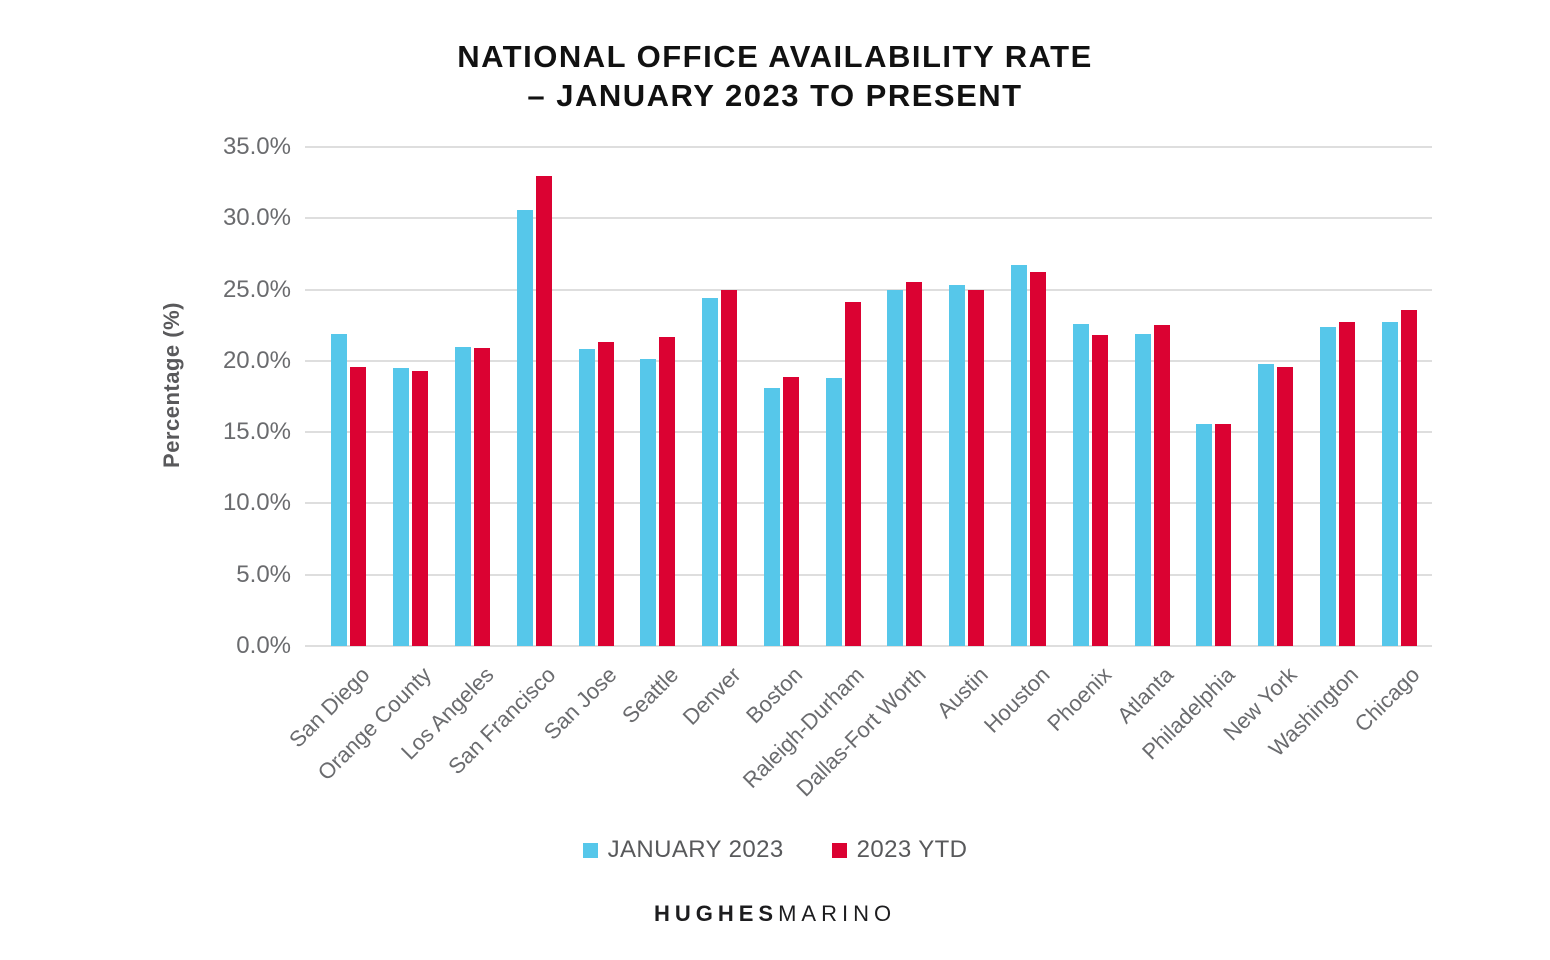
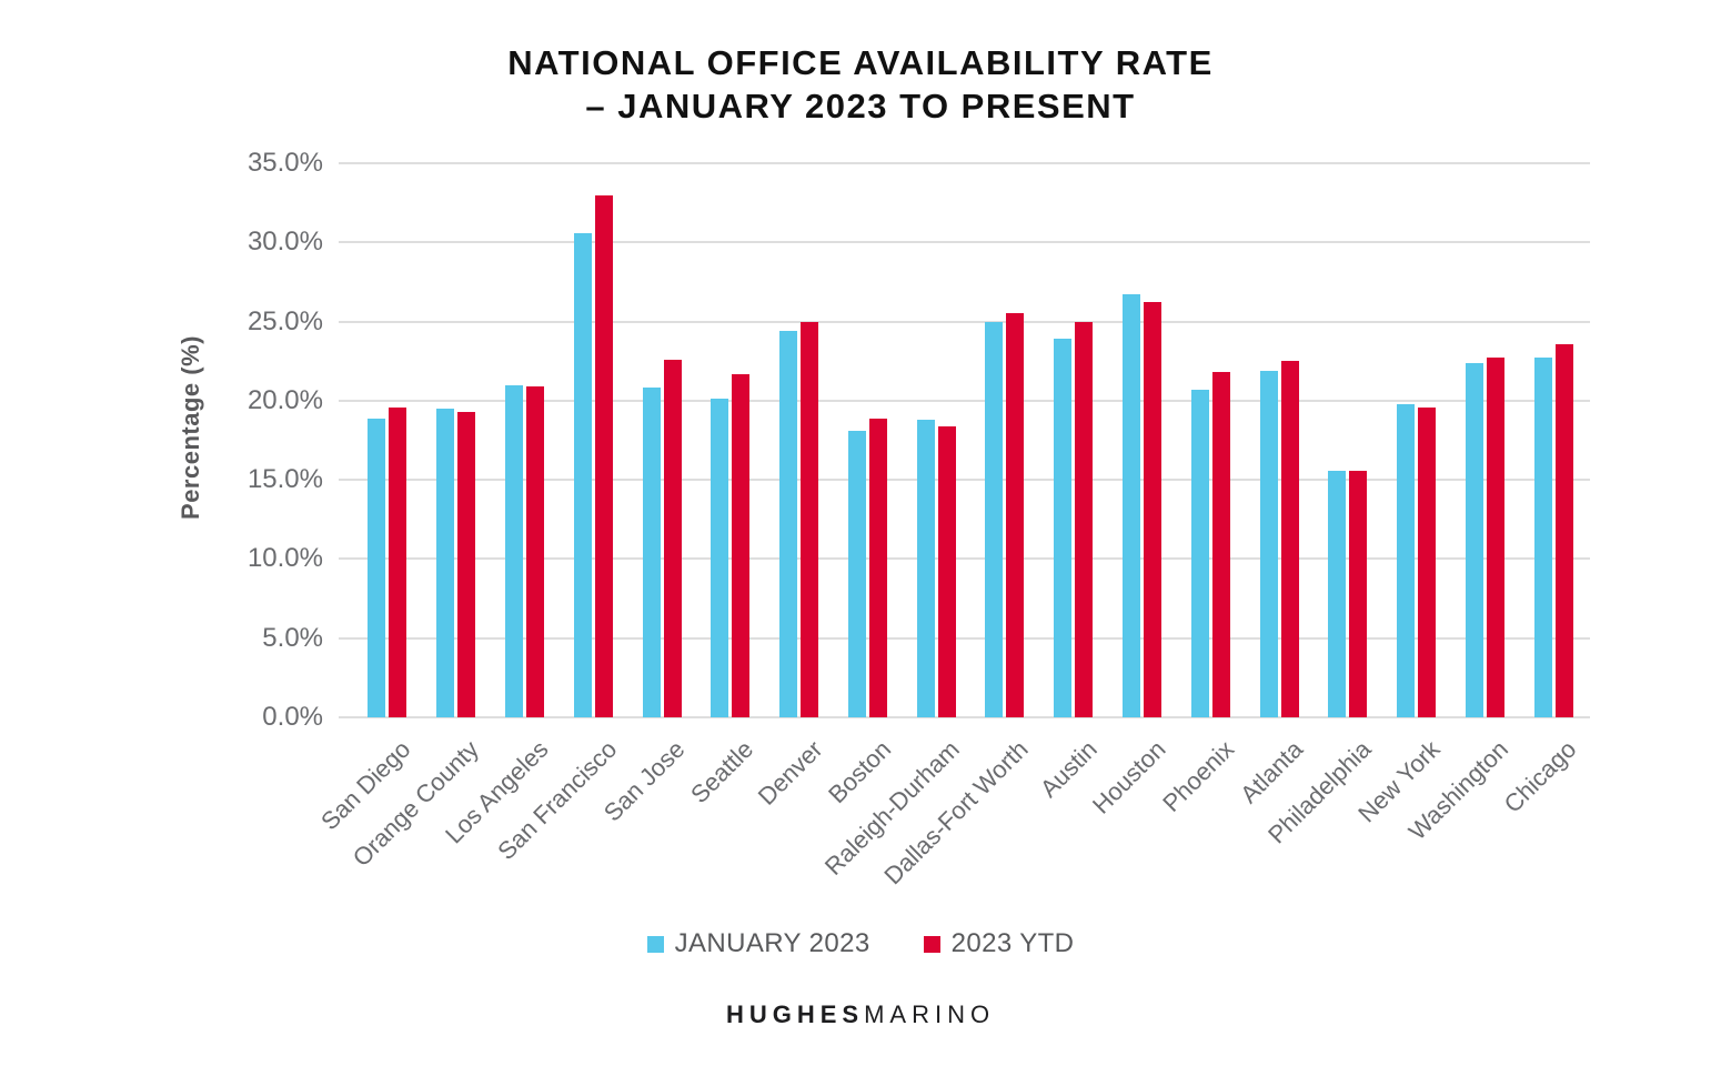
JANUARY 2023/San Diego: 21.9% -> 18.9%
2023 YTD/San Jose: 21.3% -> 22.6%
2023 YTD/Raleigh-Durham: 24.1% -> 18.4%
JANUARY 2023/Austin: 25.3% -> 23.9%
JANUARY 2023/Phoenix: 22.6% -> 20.7%
